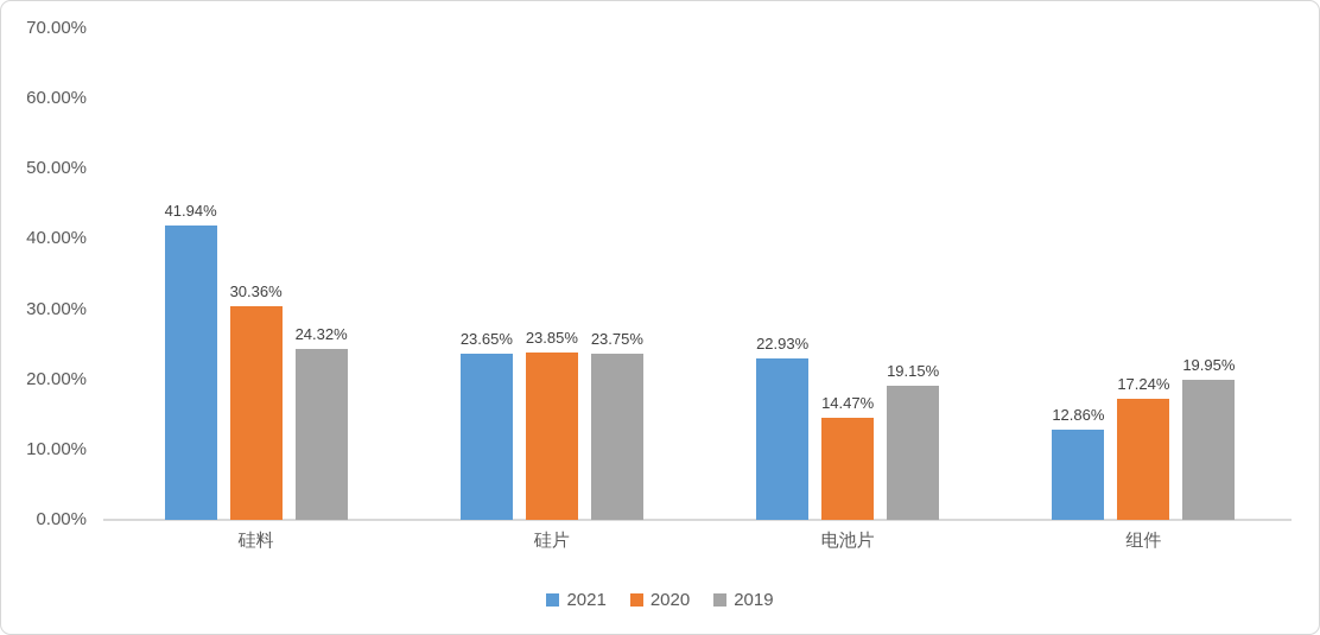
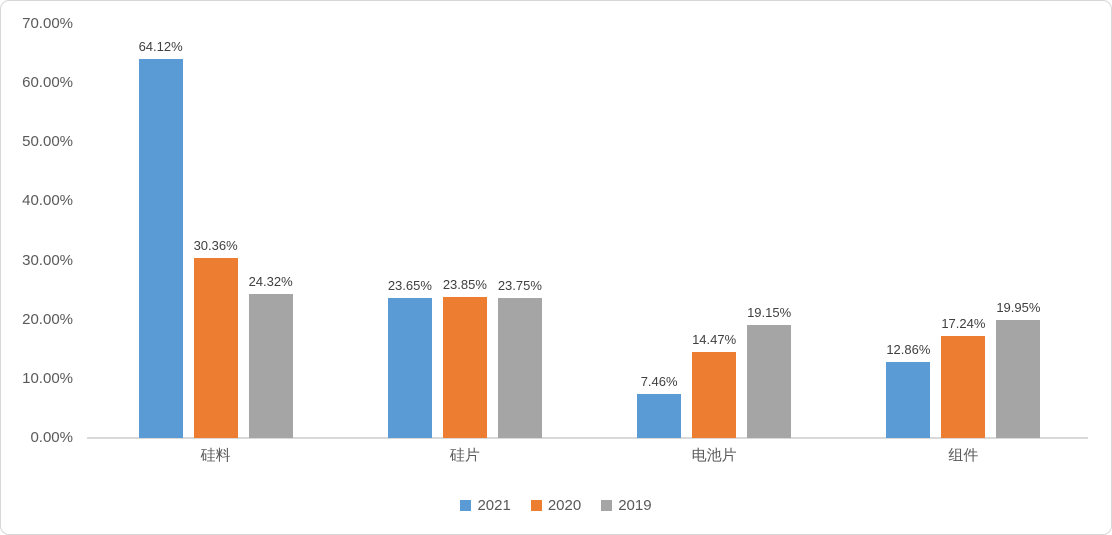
2021/硅料: 41.94% -> 64.12%
2021/电池片: 22.93% -> 7.46%
